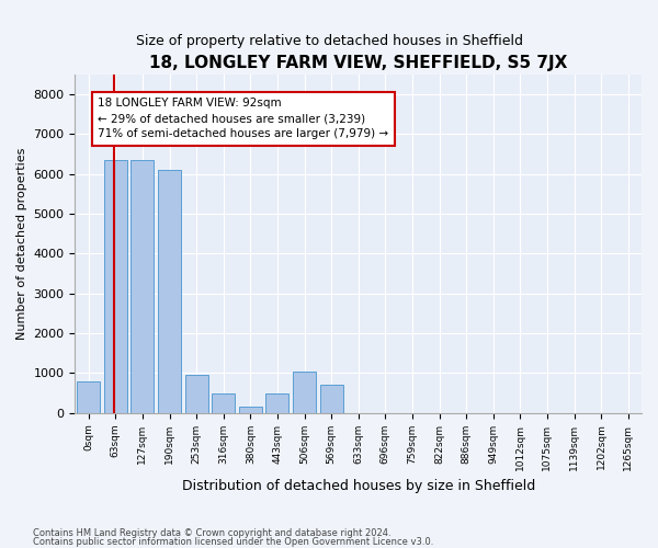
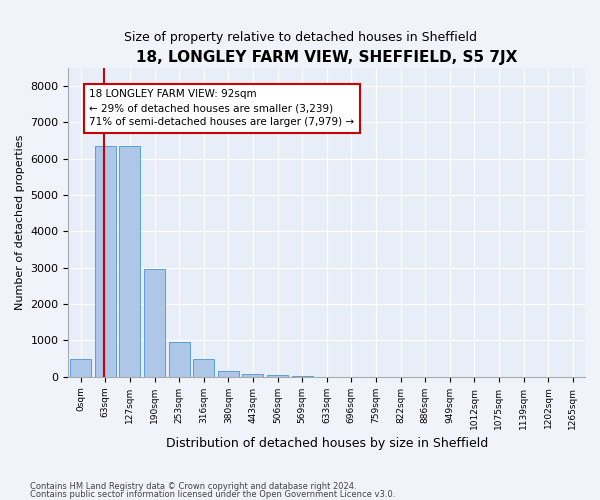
0sqm: 800 -> 500
190sqm: 6100 -> 2950
443sqm: 500 -> 80
506sqm: 1050 -> 50
569sqm: 700 -> 10
